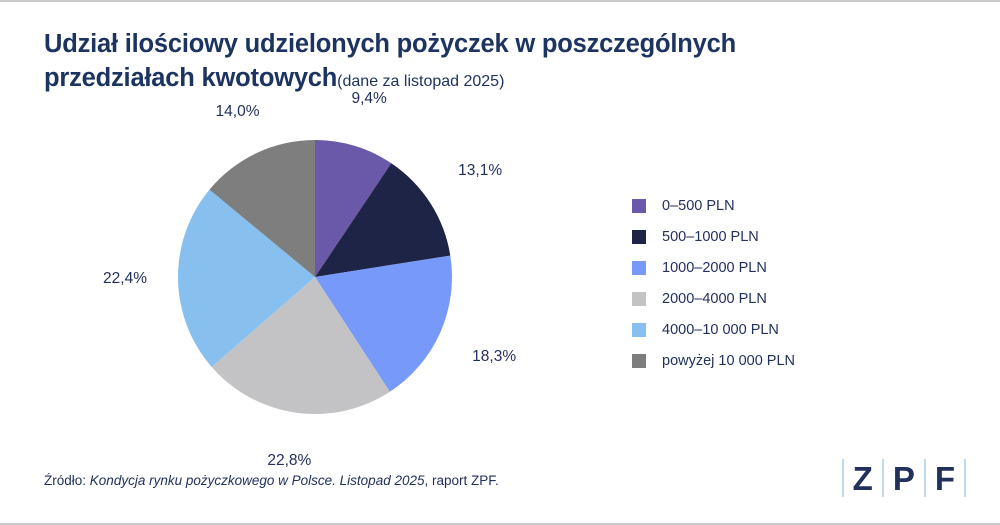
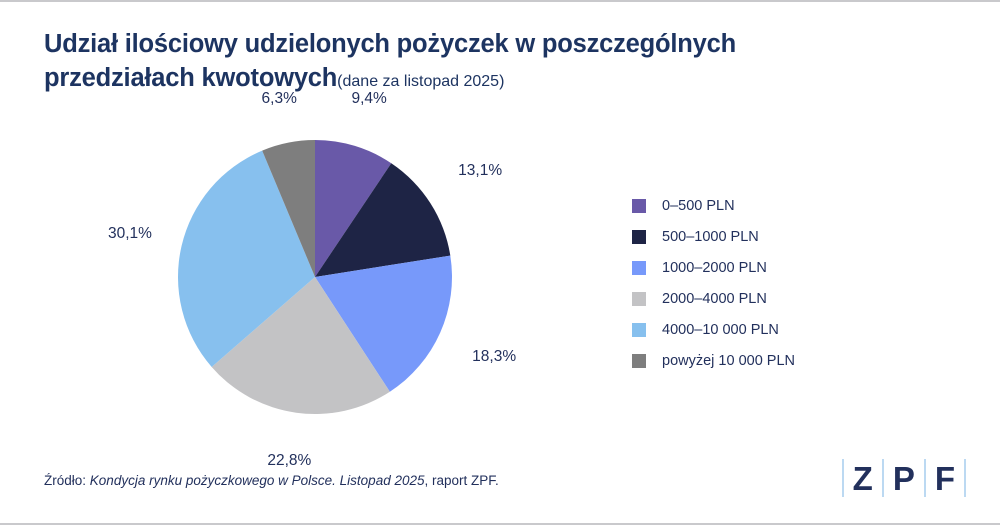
4000–10 000 PLN: 22,4% -> 30,1%
powyżej 10 000 PLN: 14,0% -> 6,3%
